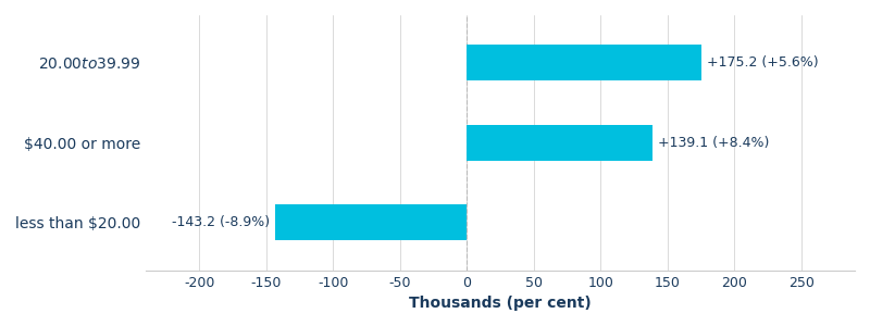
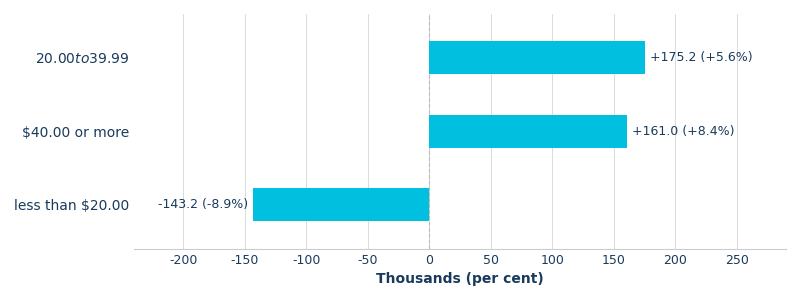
$40.00 or more: +139.1 -> +161.0
